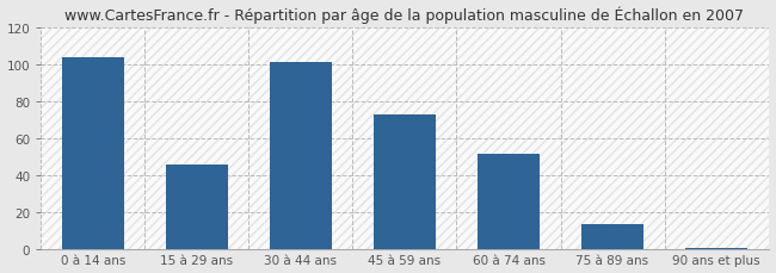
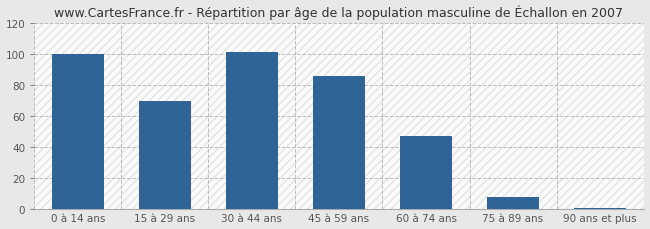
0 à 14 ans: 104 -> 100
15 à 29 ans: 46 -> 70
45 à 59 ans: 73 -> 86
60 à 74 ans: 52 -> 47
75 à 89 ans: 14 -> 8
